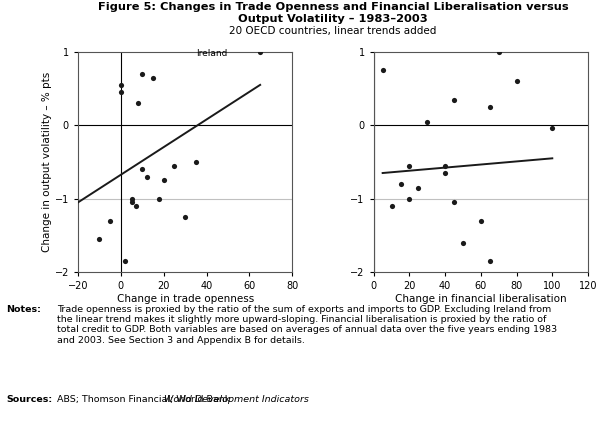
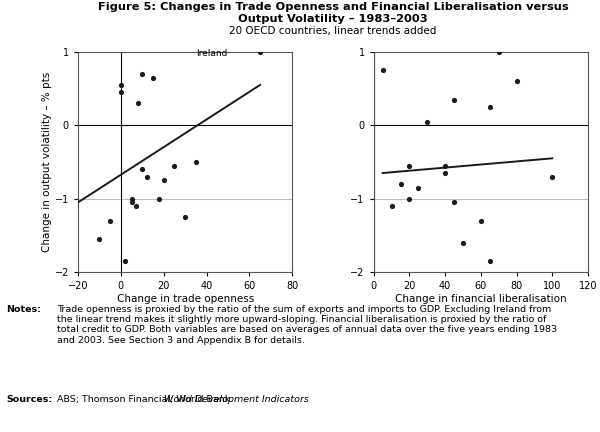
100: -0.04 -> -0.70
